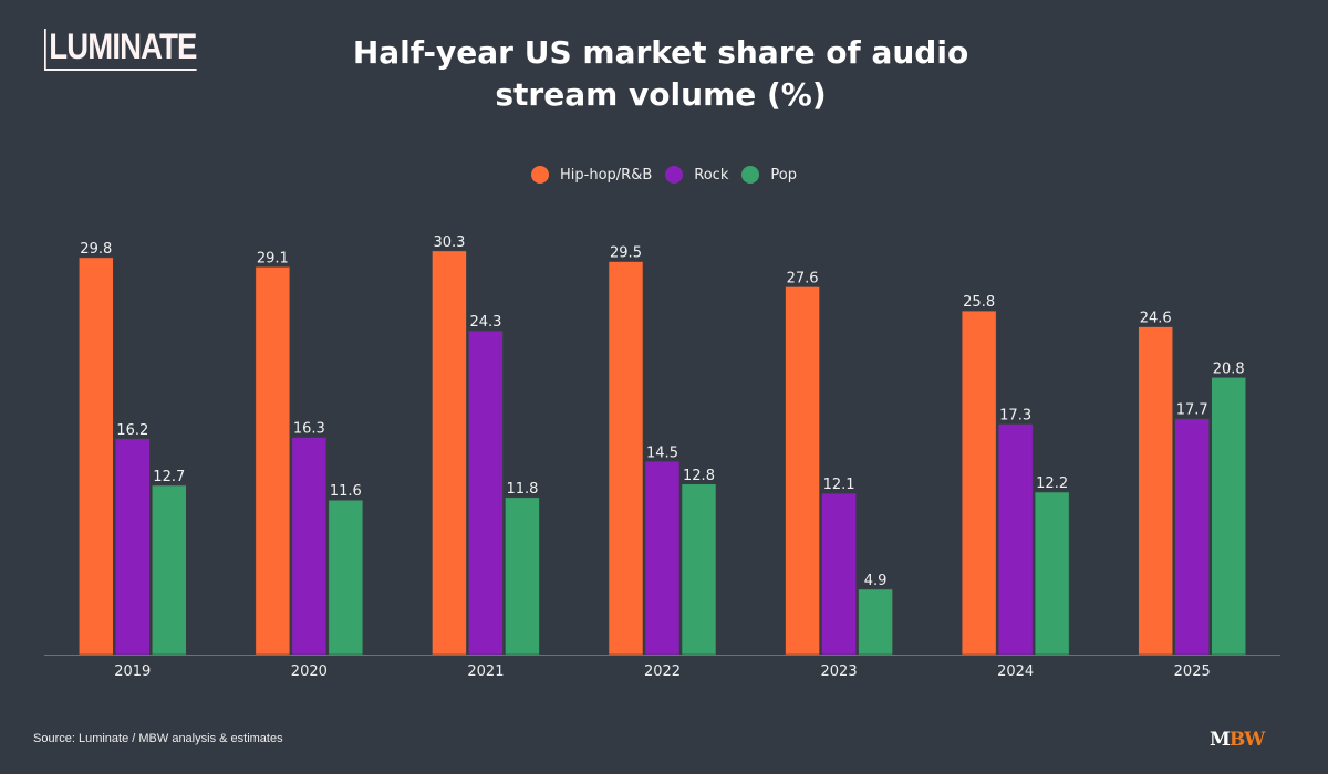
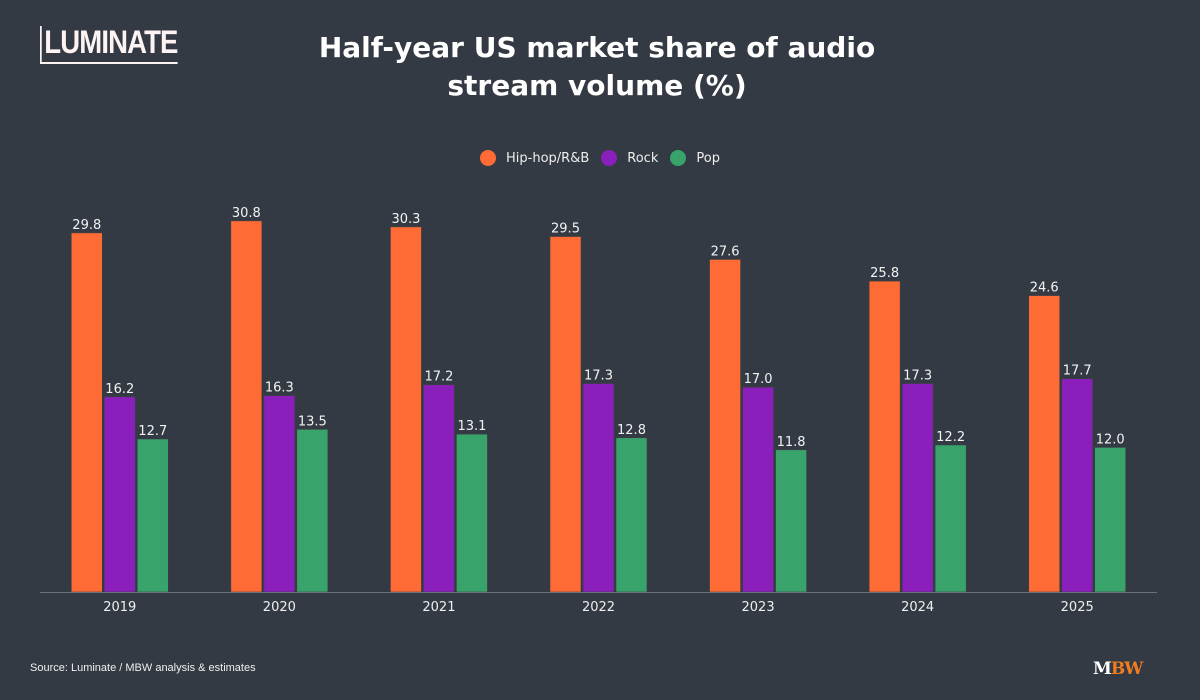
Hip-hop/R&B/2020: 29.1 -> 30.8
Pop/2020: 11.6 -> 13.5
Rock/2021: 24.3 -> 17.2
Pop/2021: 11.8 -> 13.1
Rock/2022: 14.5 -> 17.3
Rock/2023: 12.1 -> 17.0
Pop/2023: 4.9 -> 11.8
Pop/2025: 20.8 -> 12.0
